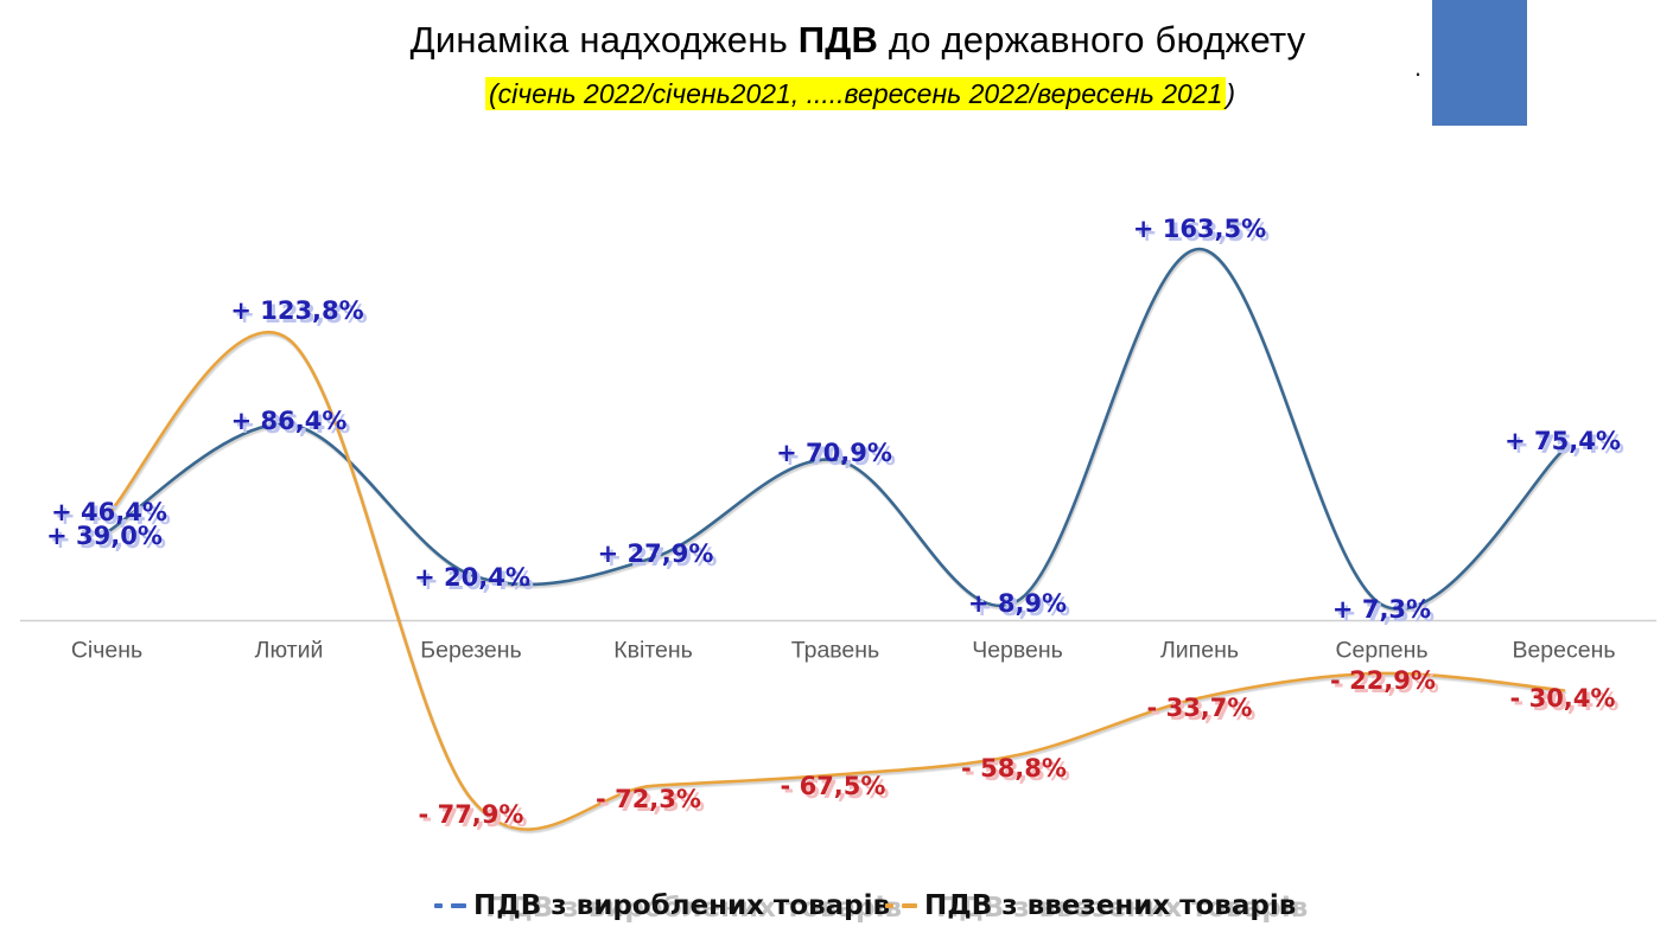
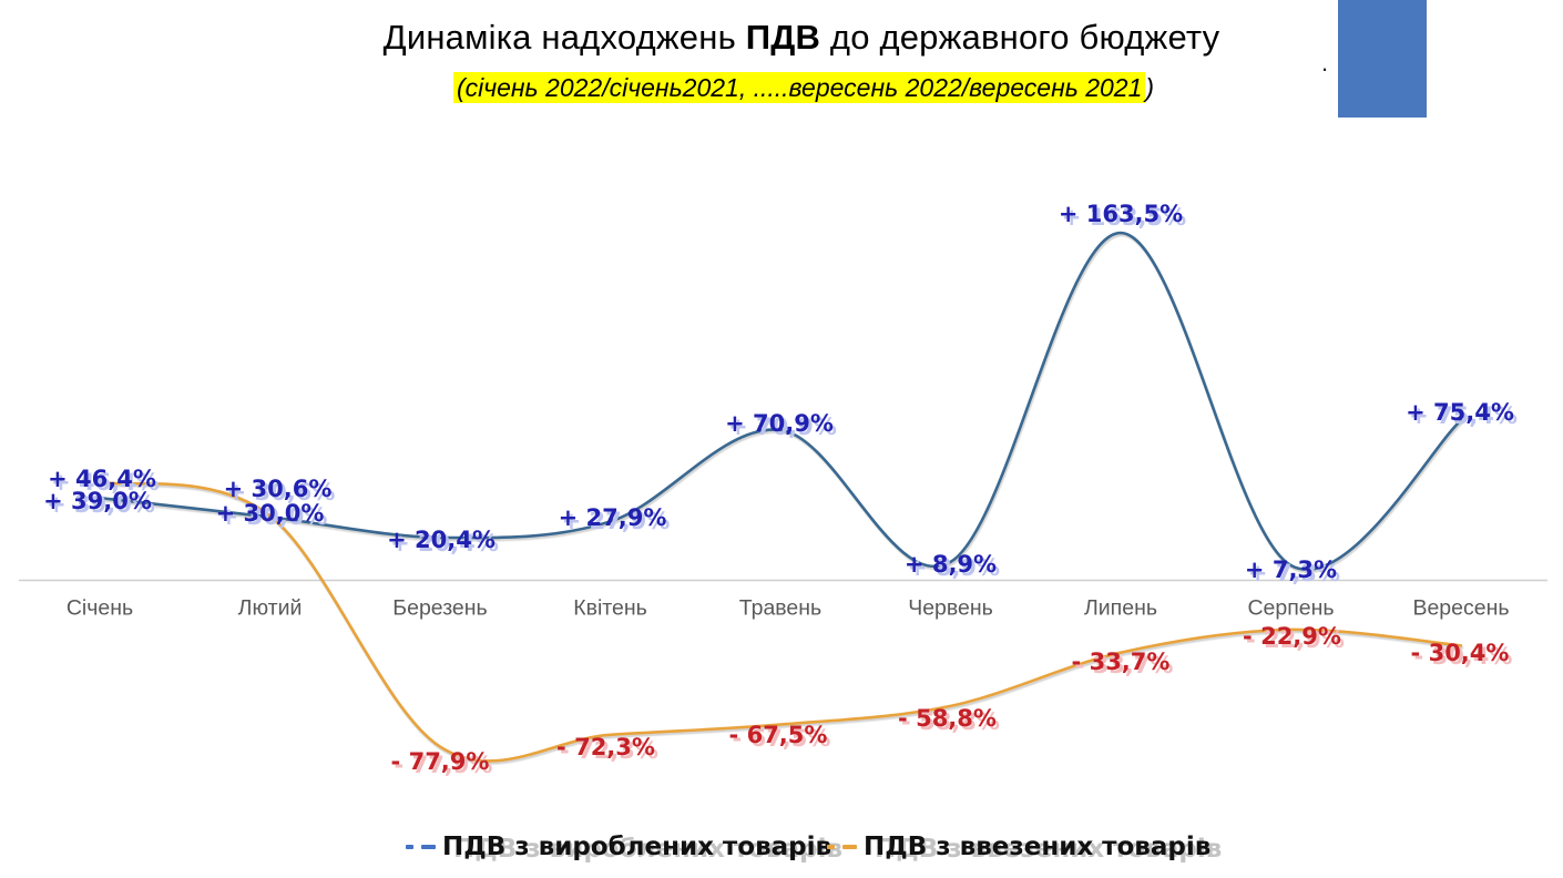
ПДВ з вироблених товарів/Лютий: 86,4% -> 30,0%
ПДВ з ввезених товарів/Лютий: 123,8% -> 30,6%
